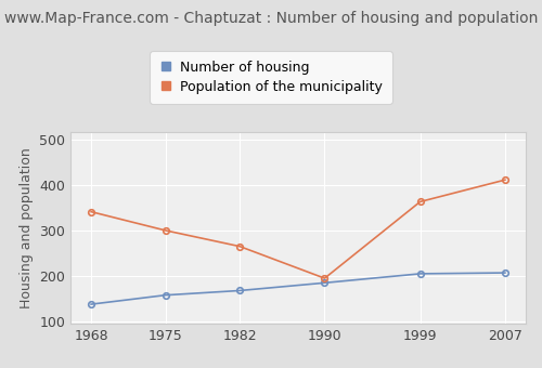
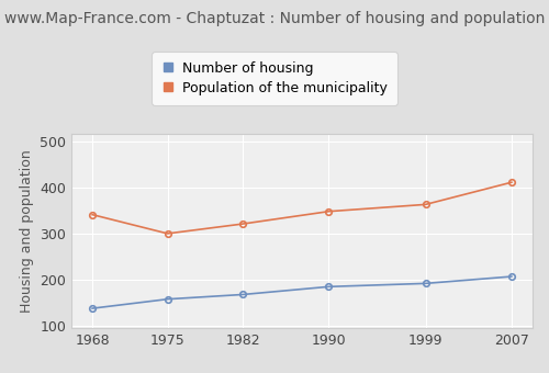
Population of the municipality/1982: 265 -> 321
Population of the municipality/1990: 195 -> 348
Number of housing/1999: 205 -> 192
